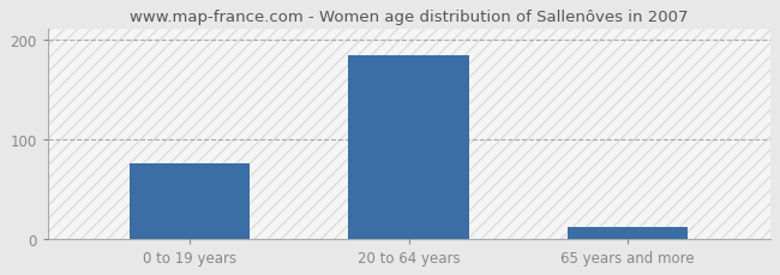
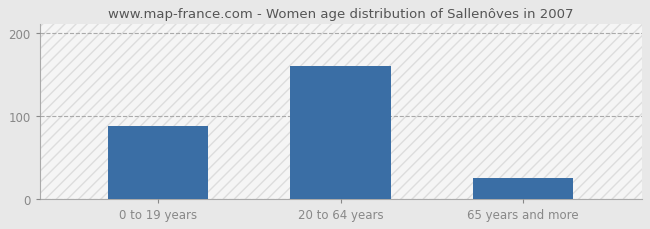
0 to 19 years: 76 -> 87
20 to 64 years: 184 -> 160
65 years and more: 12 -> 25
